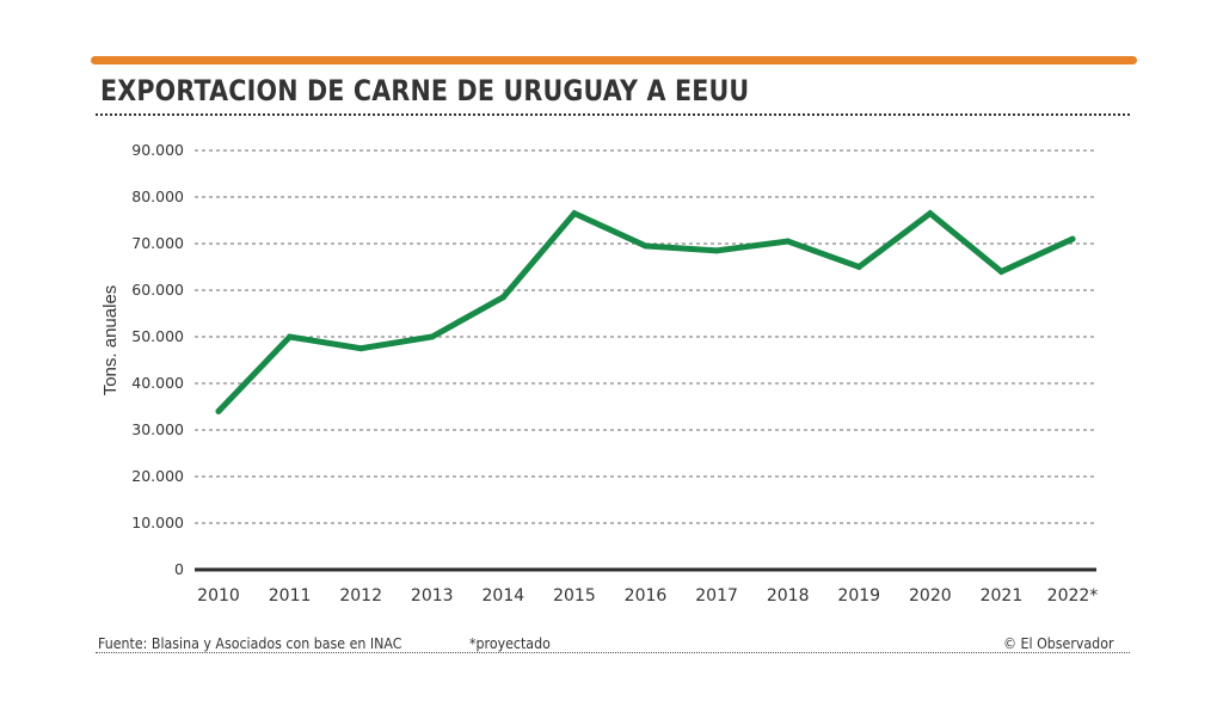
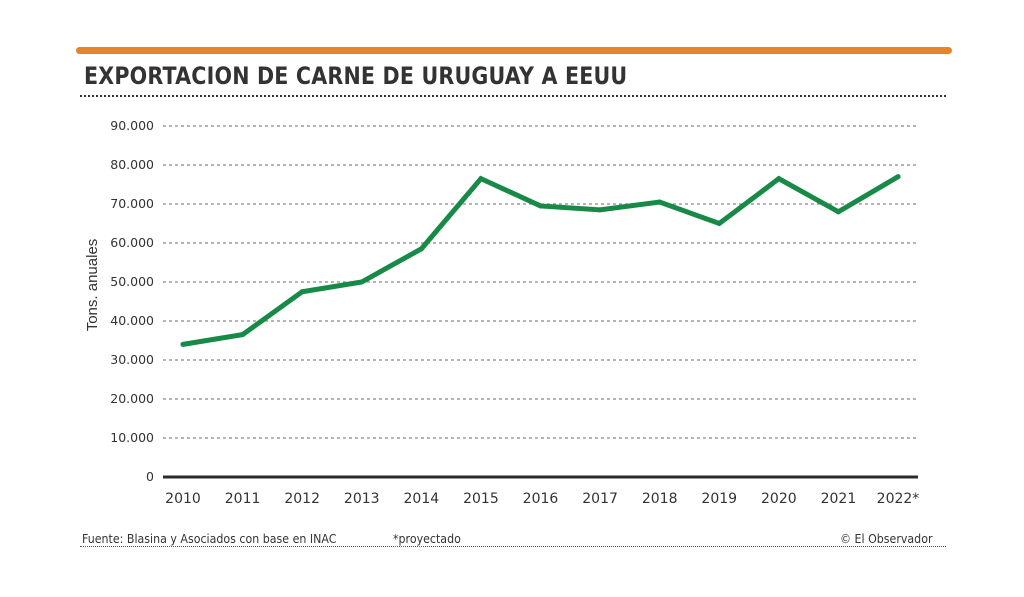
2011: 50000 -> 36000
2021: 64000 -> 68000
2022*: 71000 -> 77000
